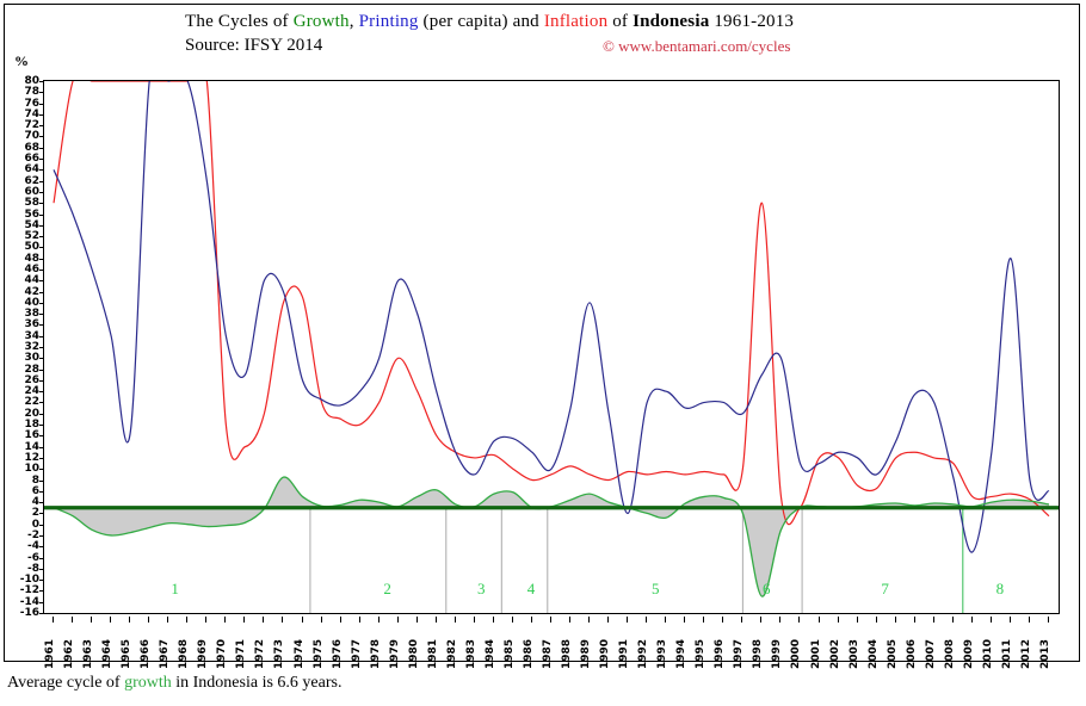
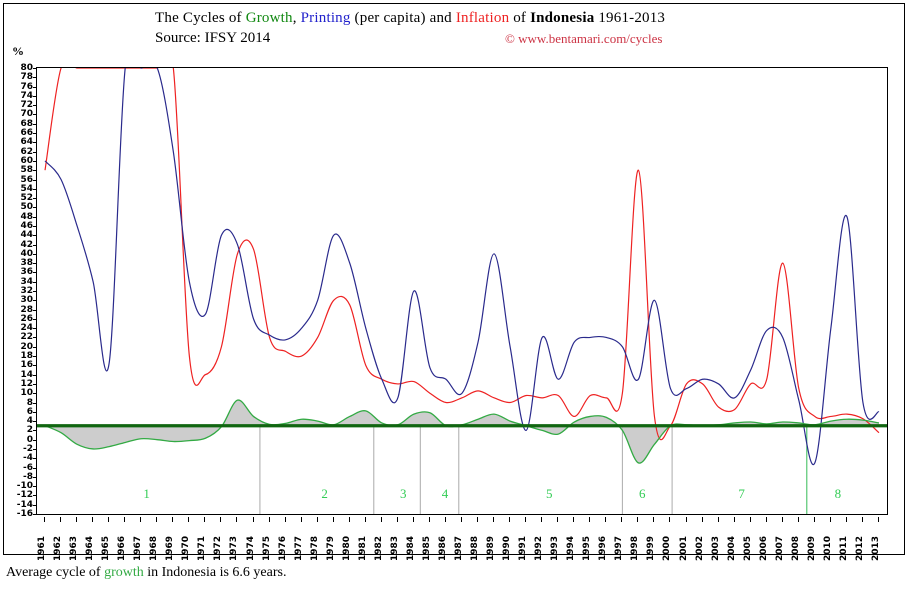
Printing/1961: 64 -> 60
Inflation/1980: 24 -> 29
Printing/1984: 15 -> 32
Printing/1993: 24 -> 13
Inflation/1994: 9 -> 5
Growth/1998: -13 -> -5
Printing/1998: 27 -> 13
Inflation/2007: 12 -> 38
Printing/2010: 13 -> 24
